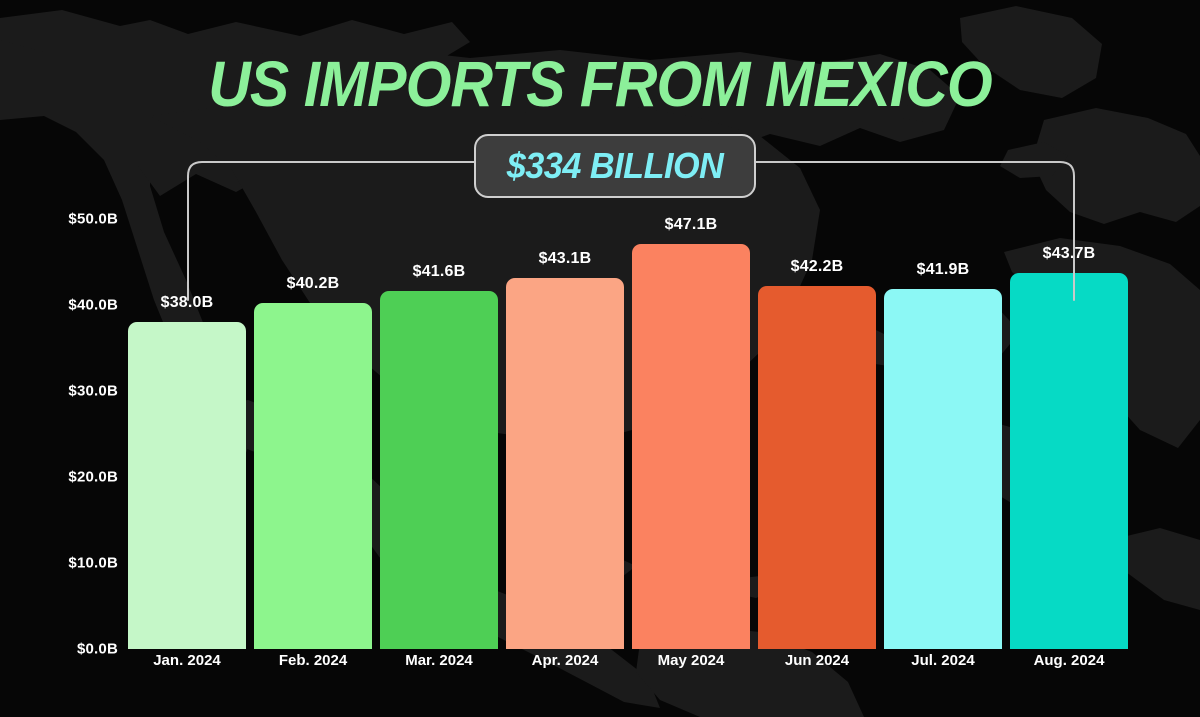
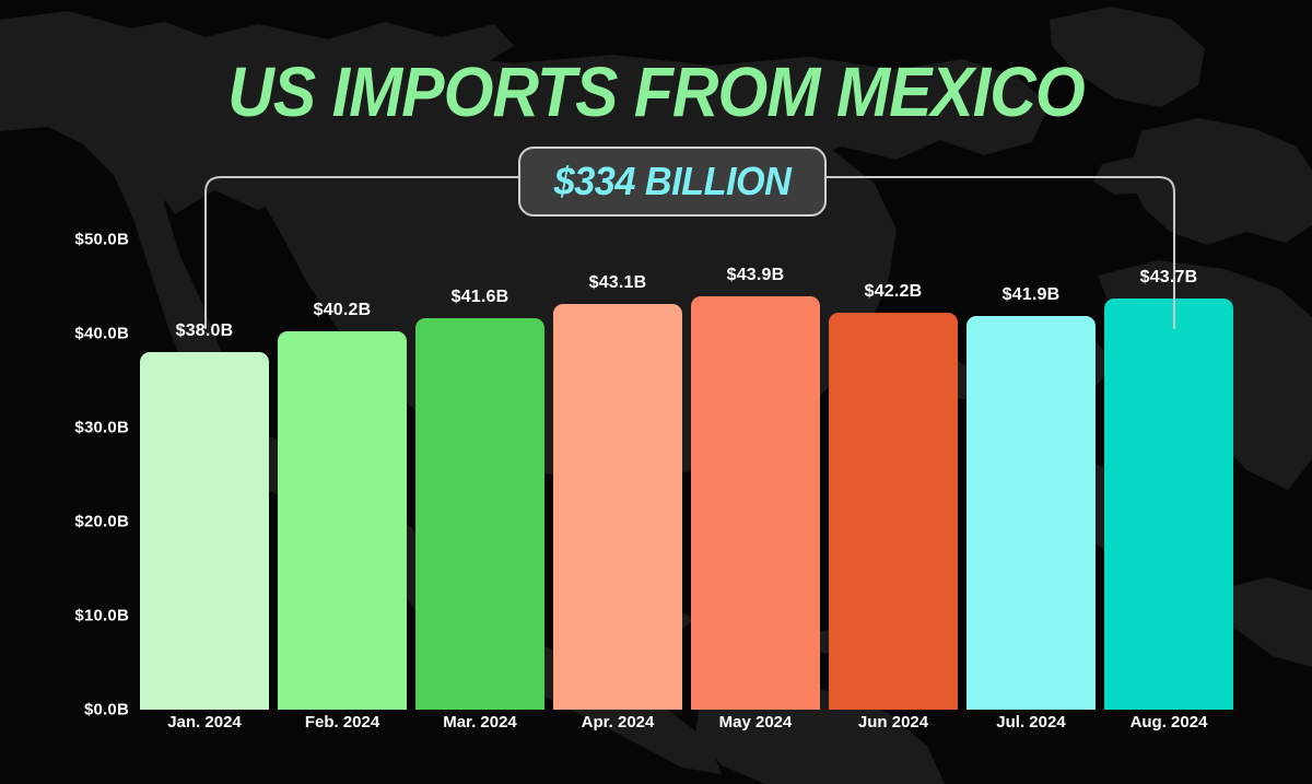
May 2024: $47.1B -> $43.9B
